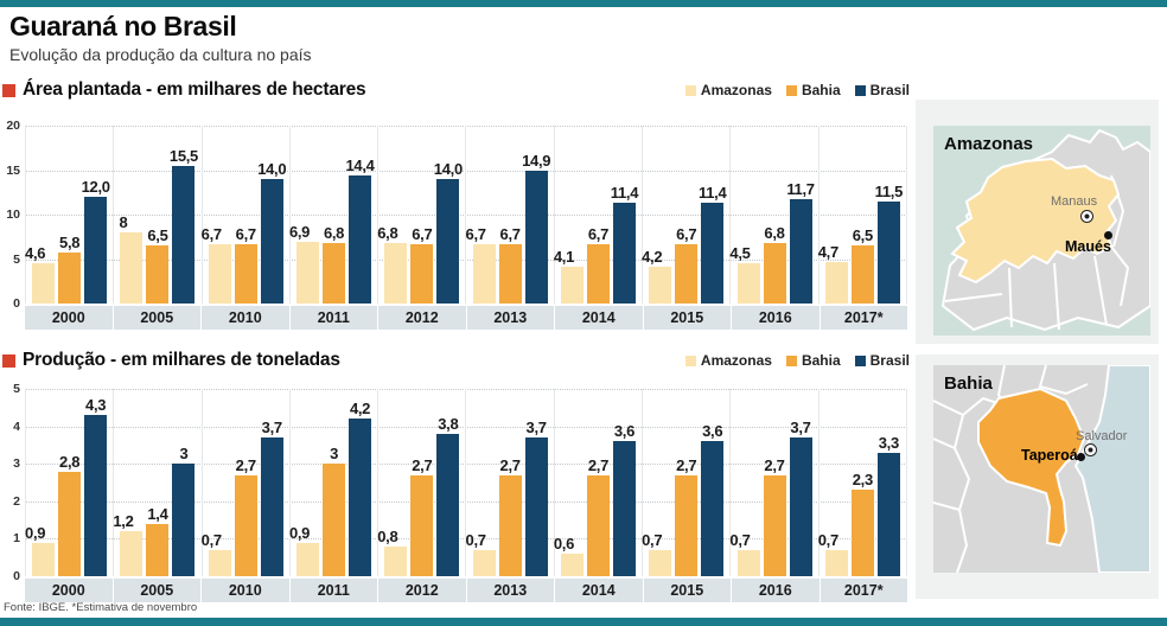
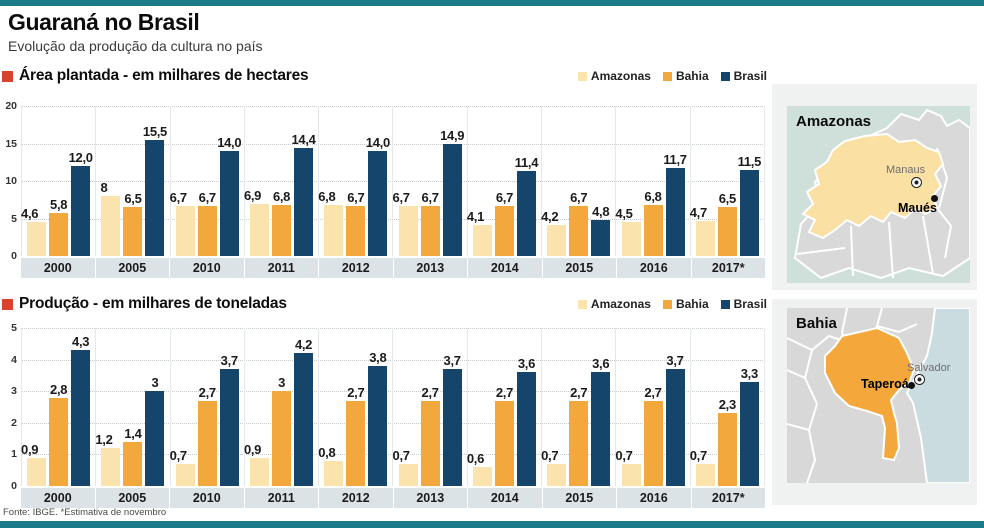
Área plantada - em milhares de hectares/Brasil/2015: 11,4 -> 4,8
